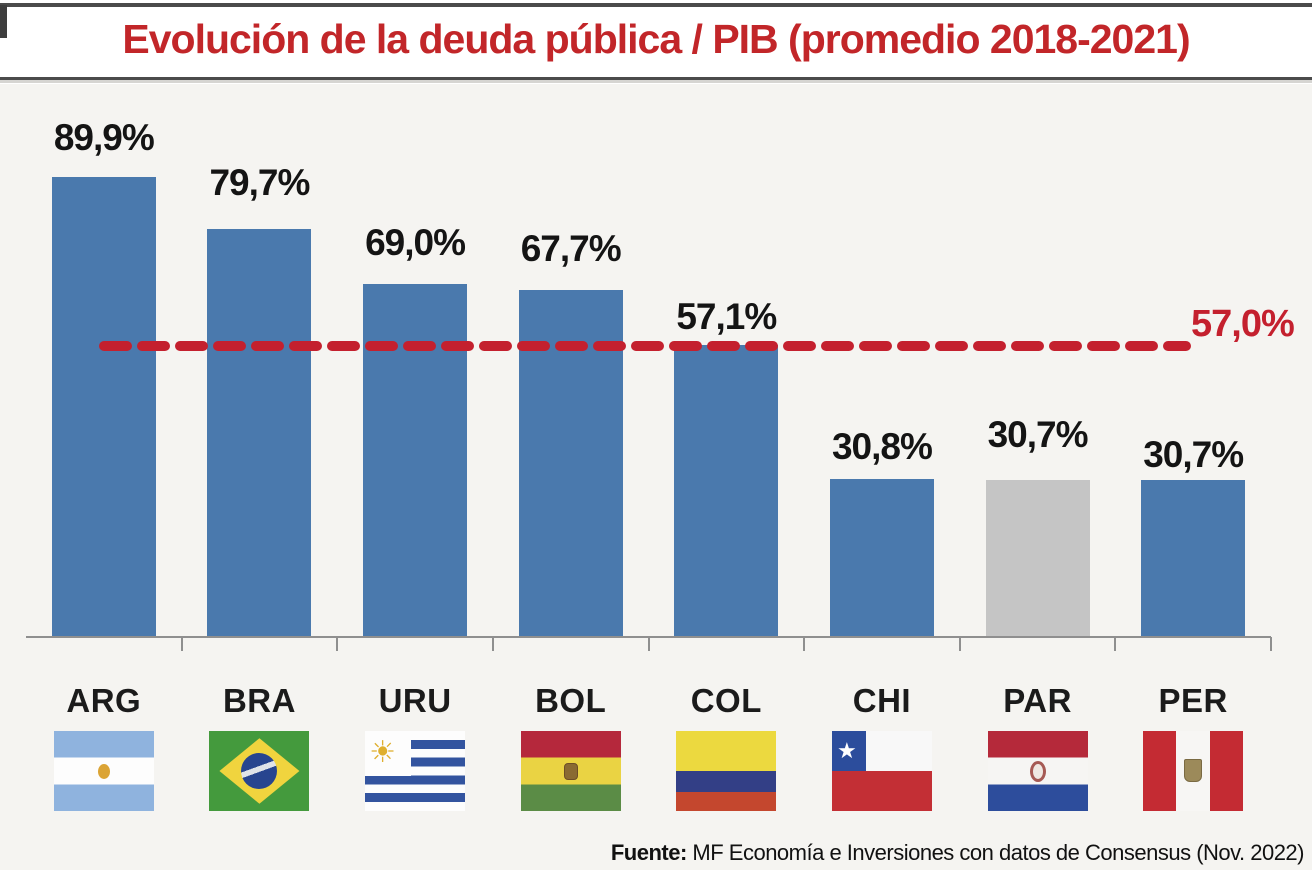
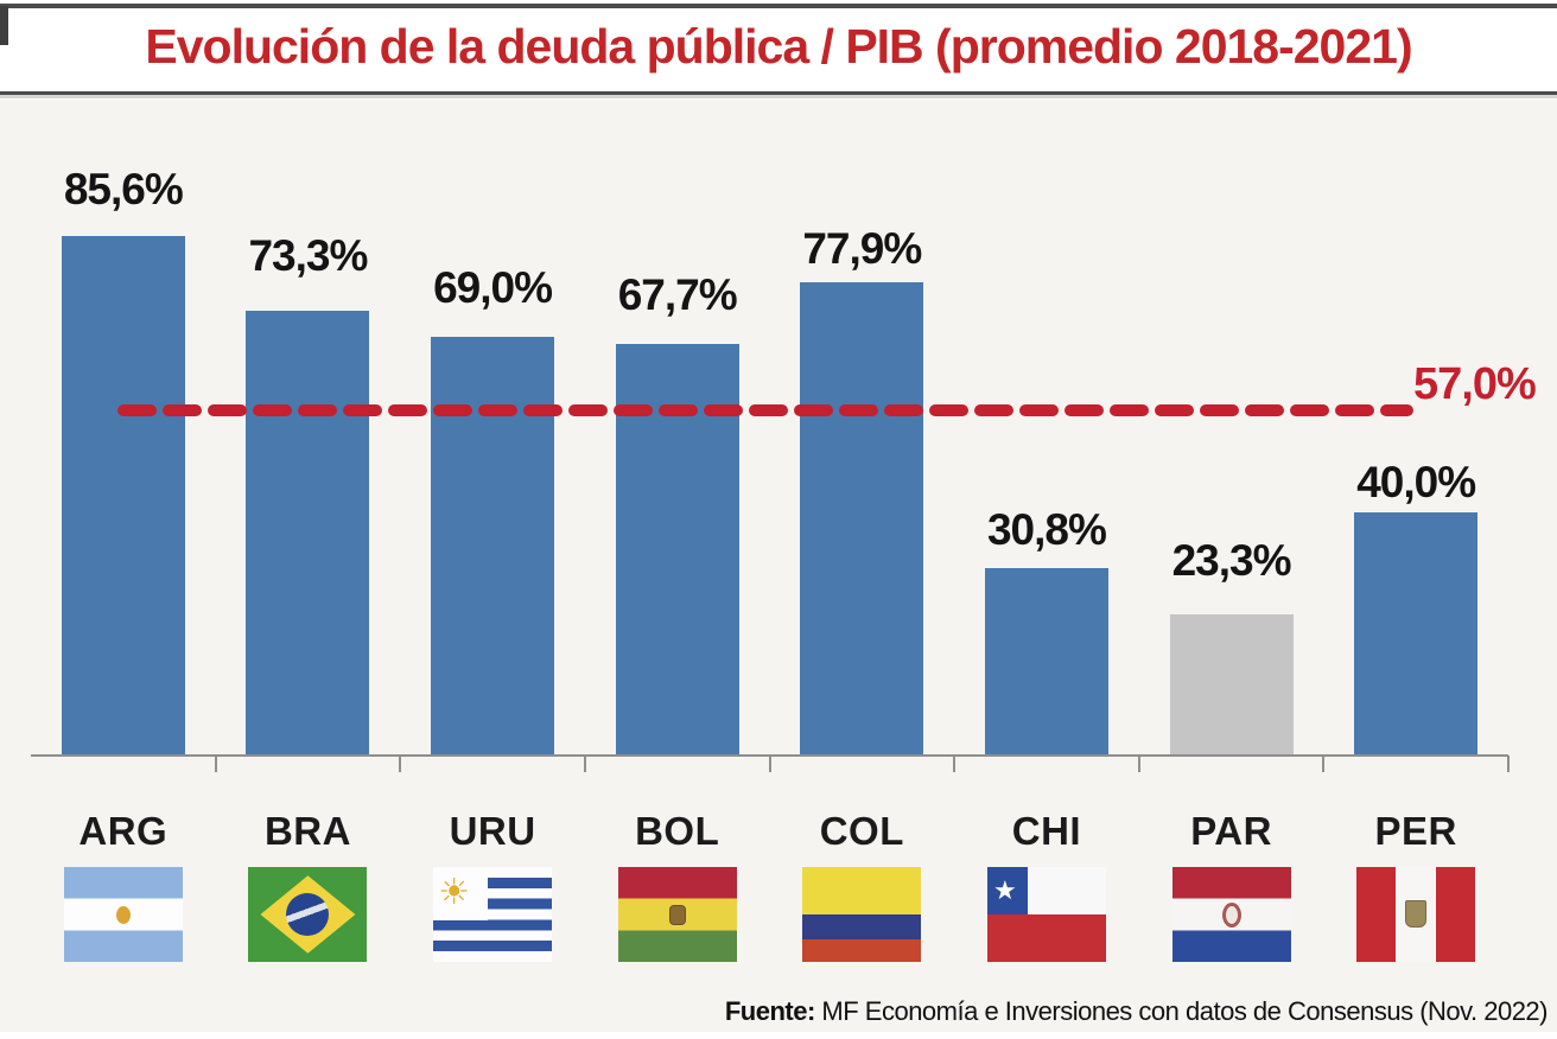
ARG: 89,9% -> 85,6%
BRA: 79,7% -> 73,3%
COL: 57,1% -> 77,9%
PAR: 30,7% -> 23,3%
PER: 30,7% -> 40,0%
